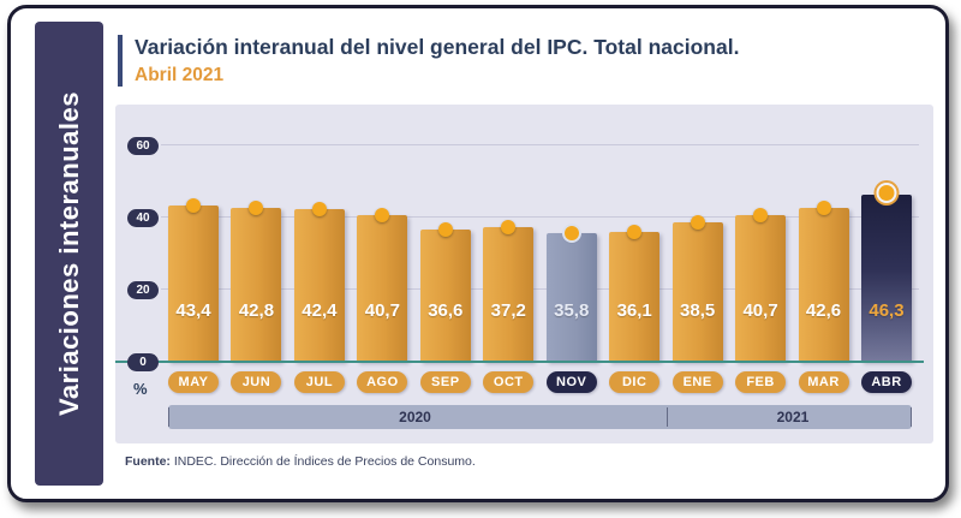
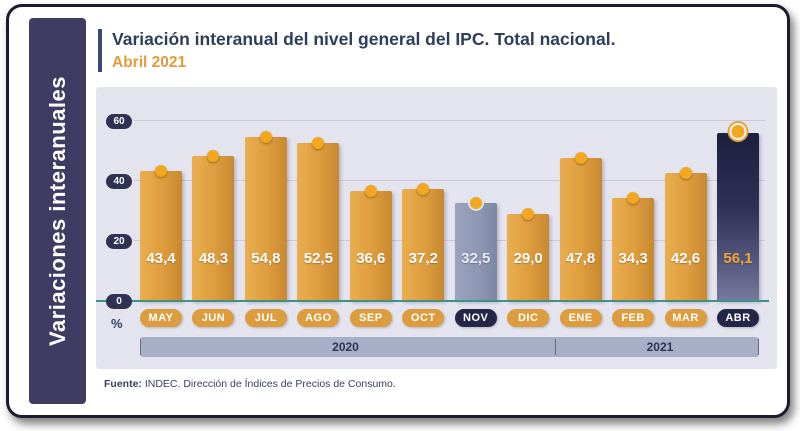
JUN: 42,8 -> 48,3
JUL: 42,4 -> 54,8
AGO: 40,7 -> 52,5
NOV: 35,8 -> 32,5
DIC: 36,1 -> 29,0
ENE: 38,5 -> 47,8
FEB: 40,7 -> 34,3
ABR: 46,3 -> 56,1
